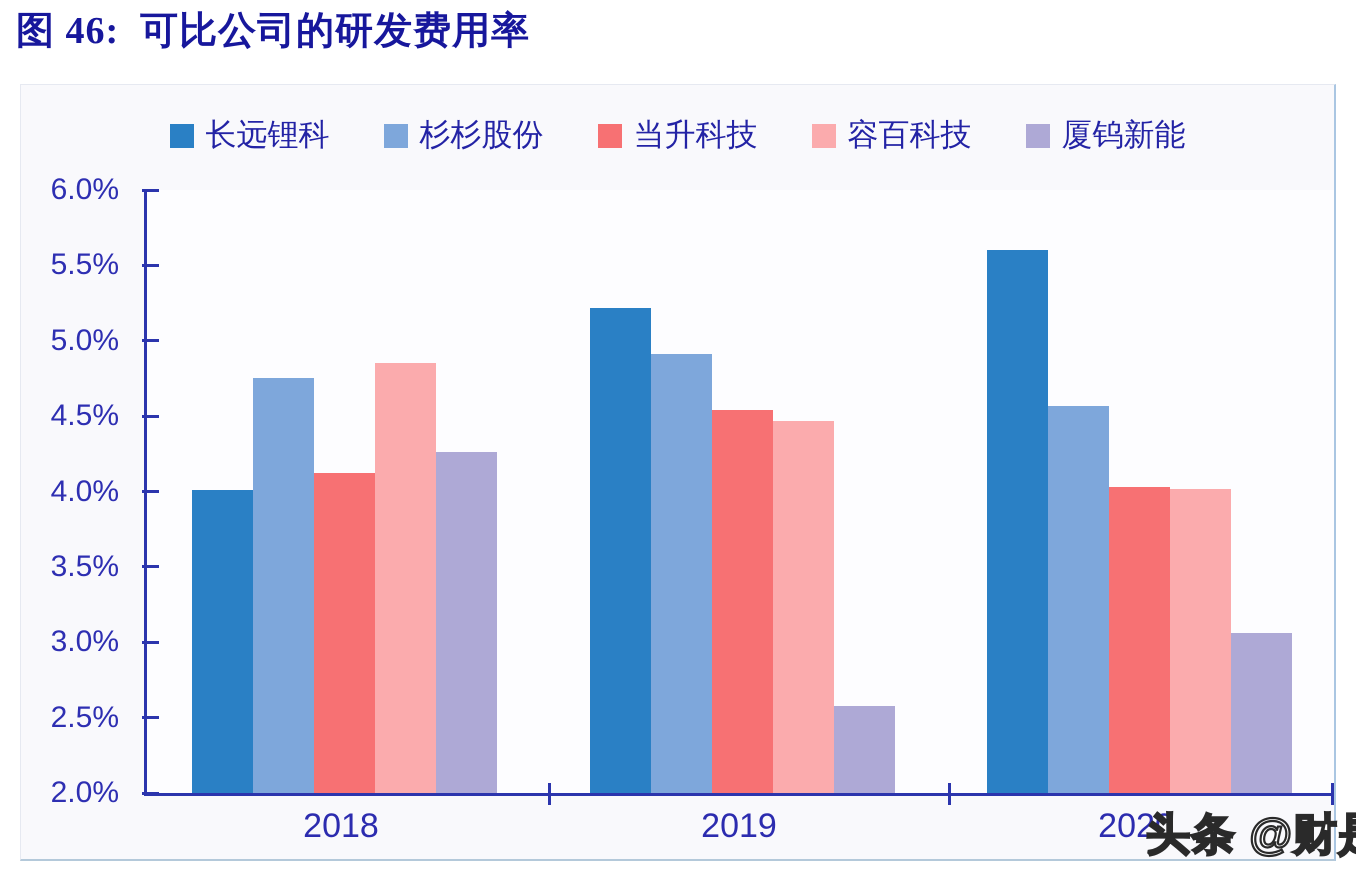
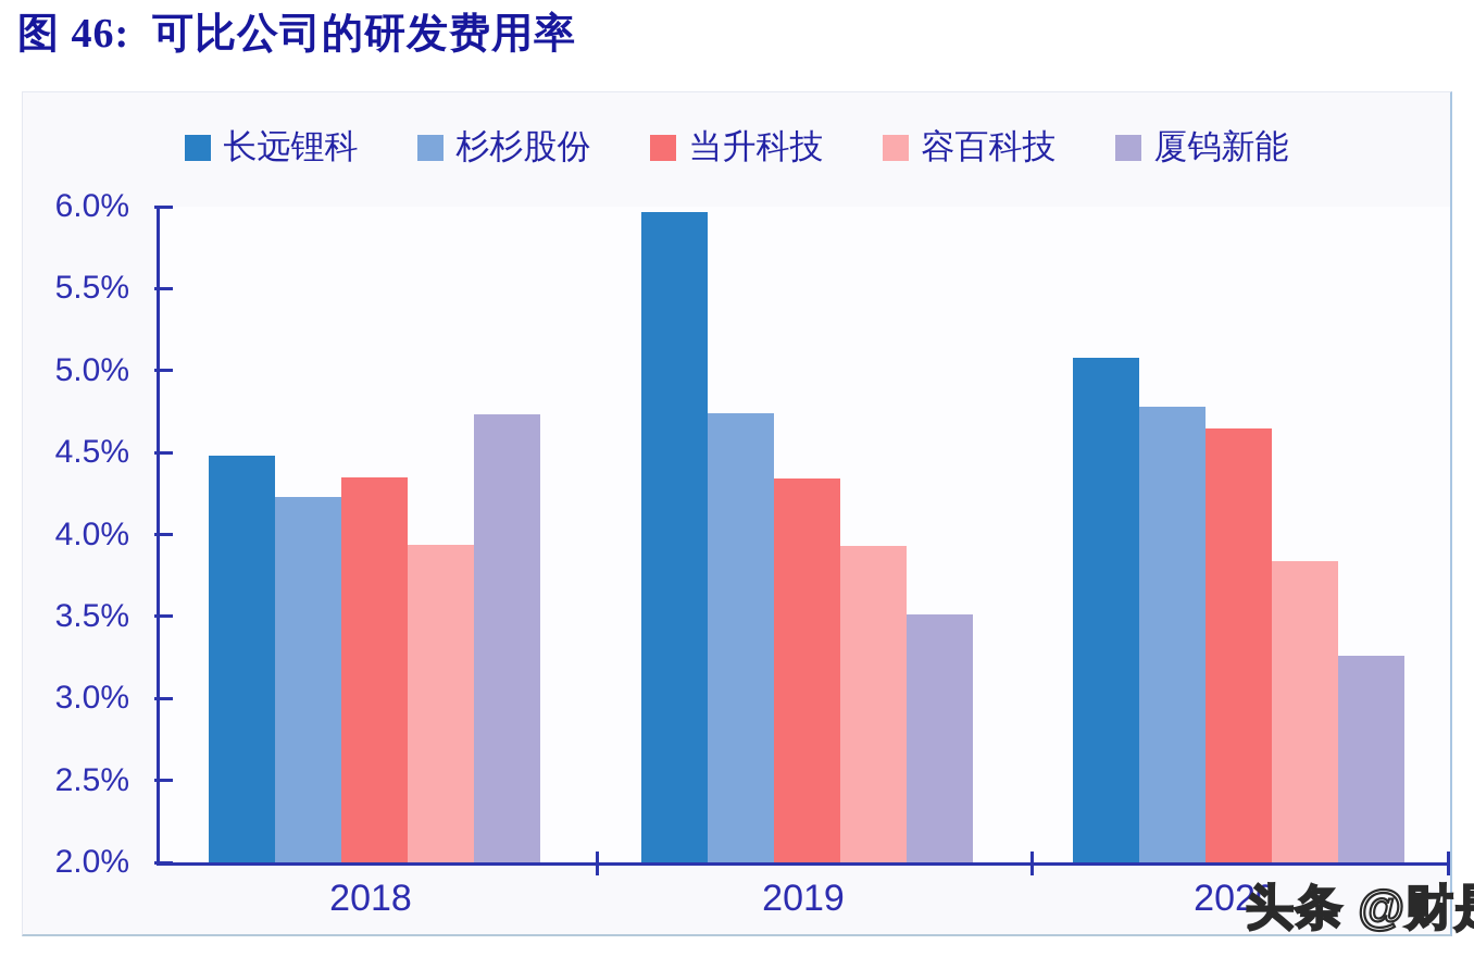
长远锂科/2018: 4.01% -> 4.48%
杉杉股份/2018: 4.75% -> 4.23%
当升科技/2018: 4.12% -> 4.35%
容百科技/2018: 4.85% -> 3.94%
厦钨新能/2018: 4.26% -> 4.73%
长远锂科/2019: 5.22% -> 5.97%
杉杉股份/2019: 4.91% -> 4.74%
当升科技/2019: 4.54% -> 4.34%
容百科技/2019: 4.47% -> 3.93%
厦钨新能/2019: 2.58% -> 3.51%
长远锂科/2020: 5.60% -> 5.08%
杉杉股份/2020: 4.57% -> 4.78%
当升科技/2020: 4.03% -> 4.65%
容百科技/2020: 4.02% -> 3.84%
厦钨新能/2020: 3.06% -> 3.26%
